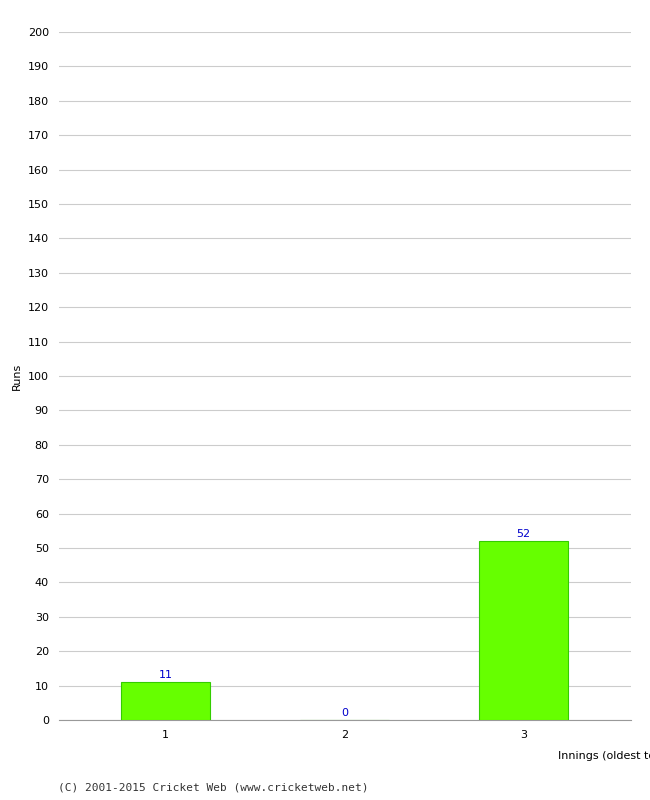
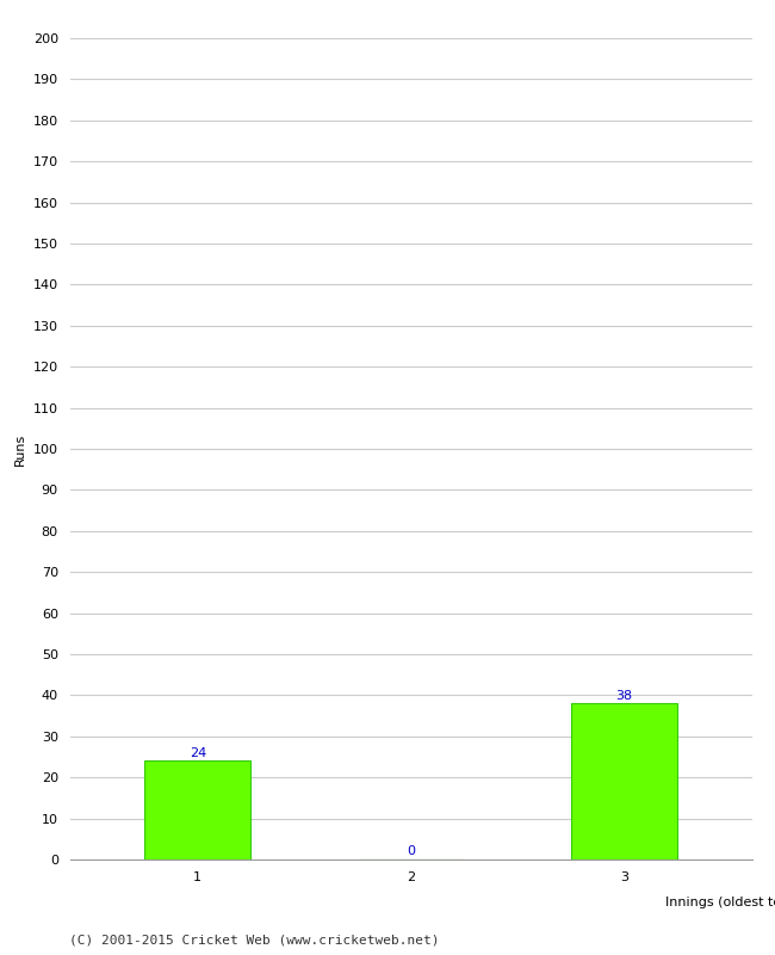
1: 11 -> 24
3: 52 -> 38
